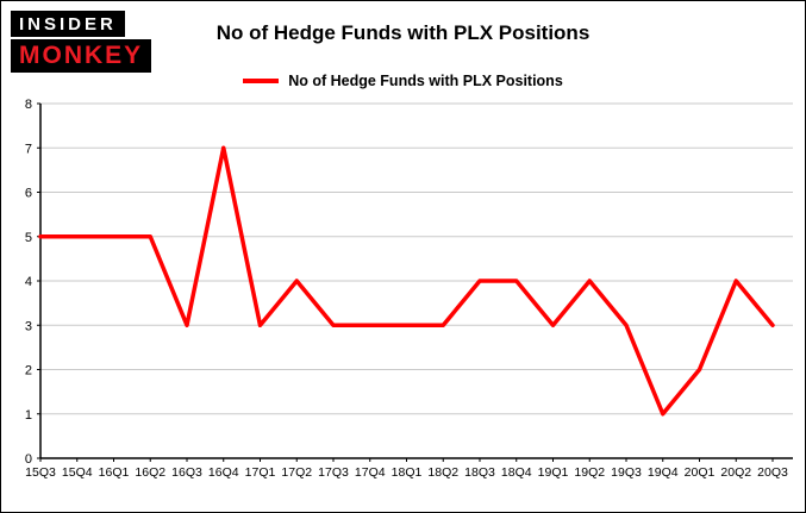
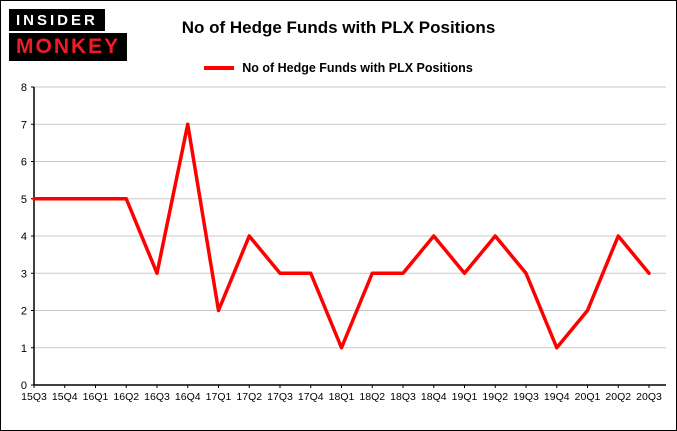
17Q1: 3 -> 2
18Q1: 3 -> 1
18Q3: 4 -> 3
